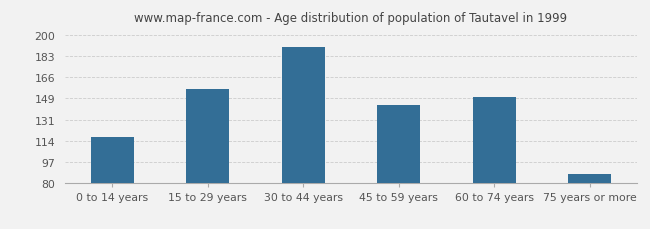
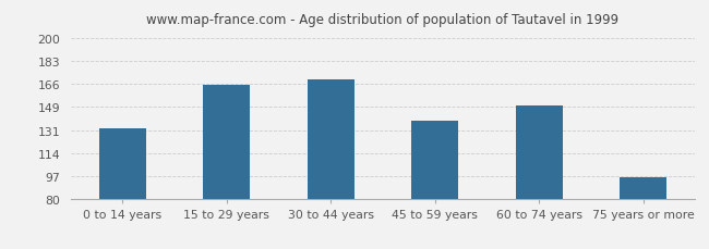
0 to 14 years: 117 -> 133
15 to 29 years: 156 -> 165
30 to 44 years: 190 -> 169
45 to 59 years: 143 -> 138
75 years or more: 87 -> 96
